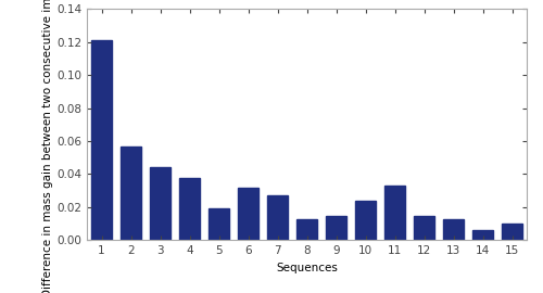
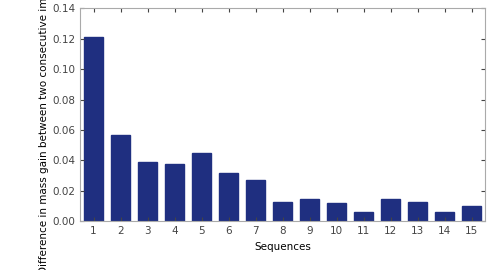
3: 0.044 -> 0.039
5: 0.019 -> 0.045
10: 0.024 -> 0.012
11: 0.033 -> 0.006
